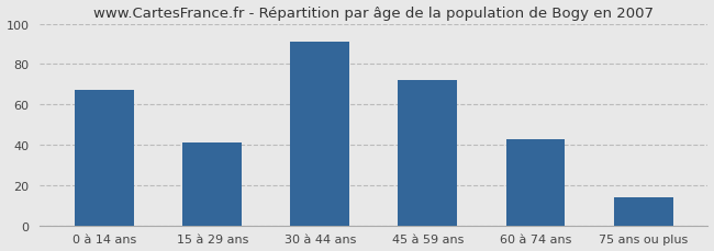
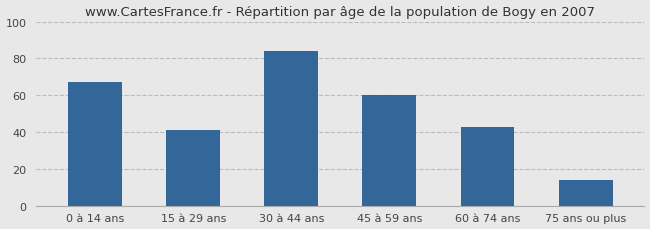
30 à 44 ans: 91 -> 84
45 à 59 ans: 72 -> 60
